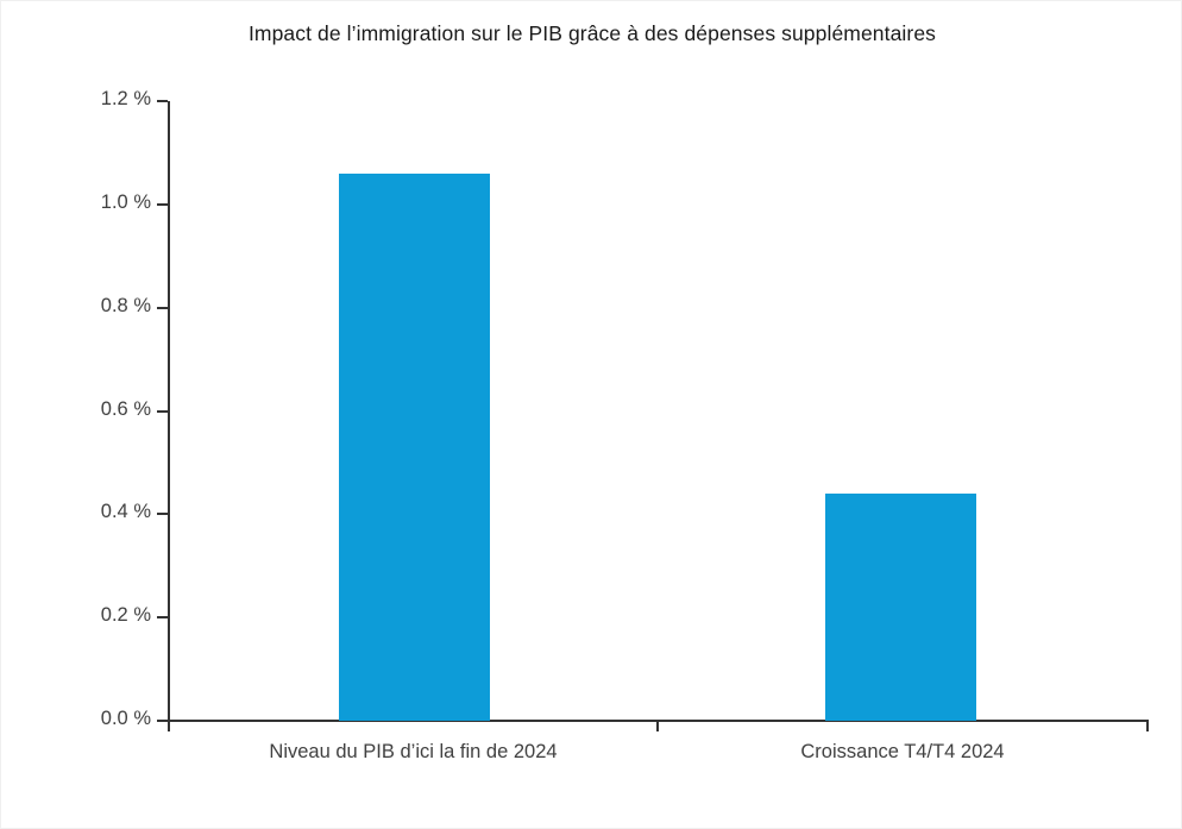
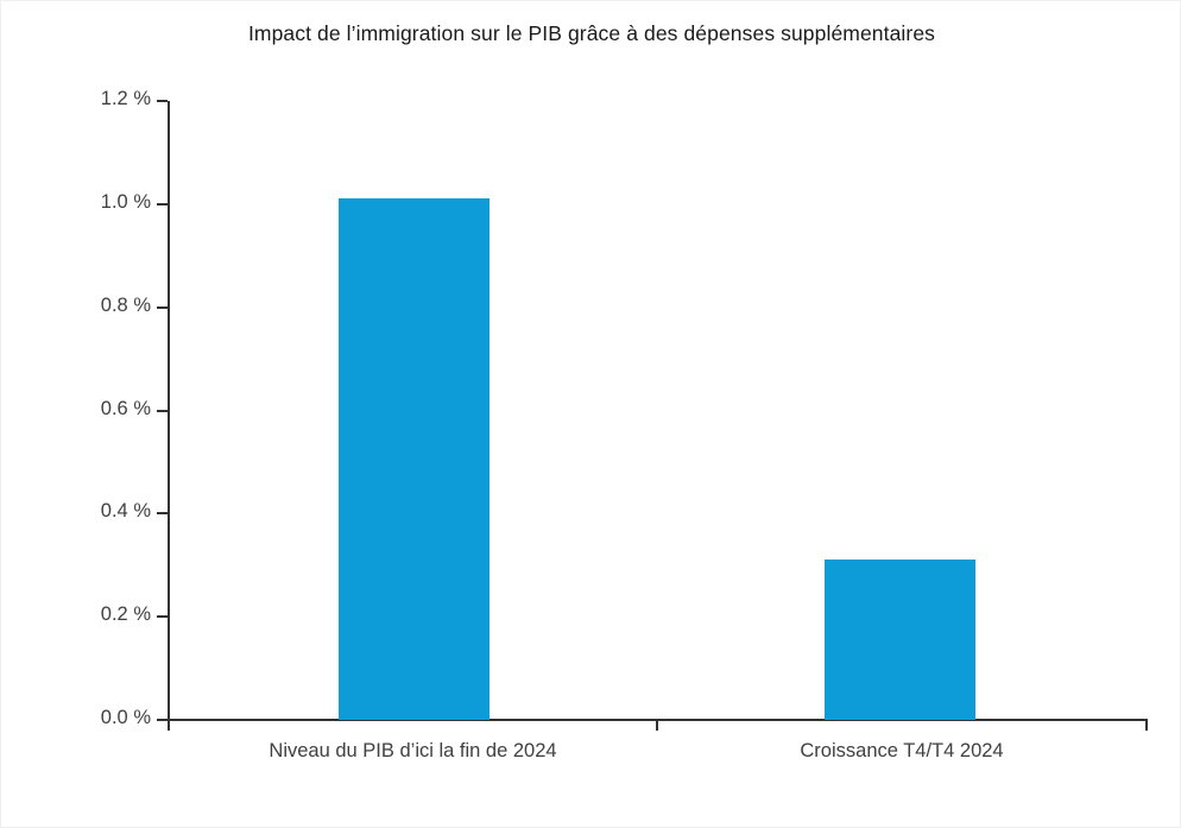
Niveau du PIB d’ici la fin de 2024: 1.06% -> 1.01%
Croissance T4/T4 2024: 0.44% -> 0.31%
